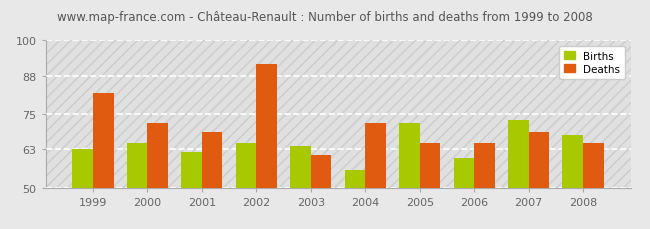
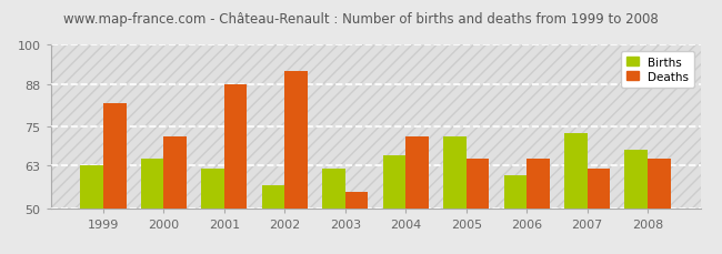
Deaths/2001: 69 -> 88
Births/2002: 65 -> 57
Births/2003: 64 -> 62
Deaths/2003: 61 -> 55
Births/2004: 56 -> 66
Deaths/2007: 69 -> 62
